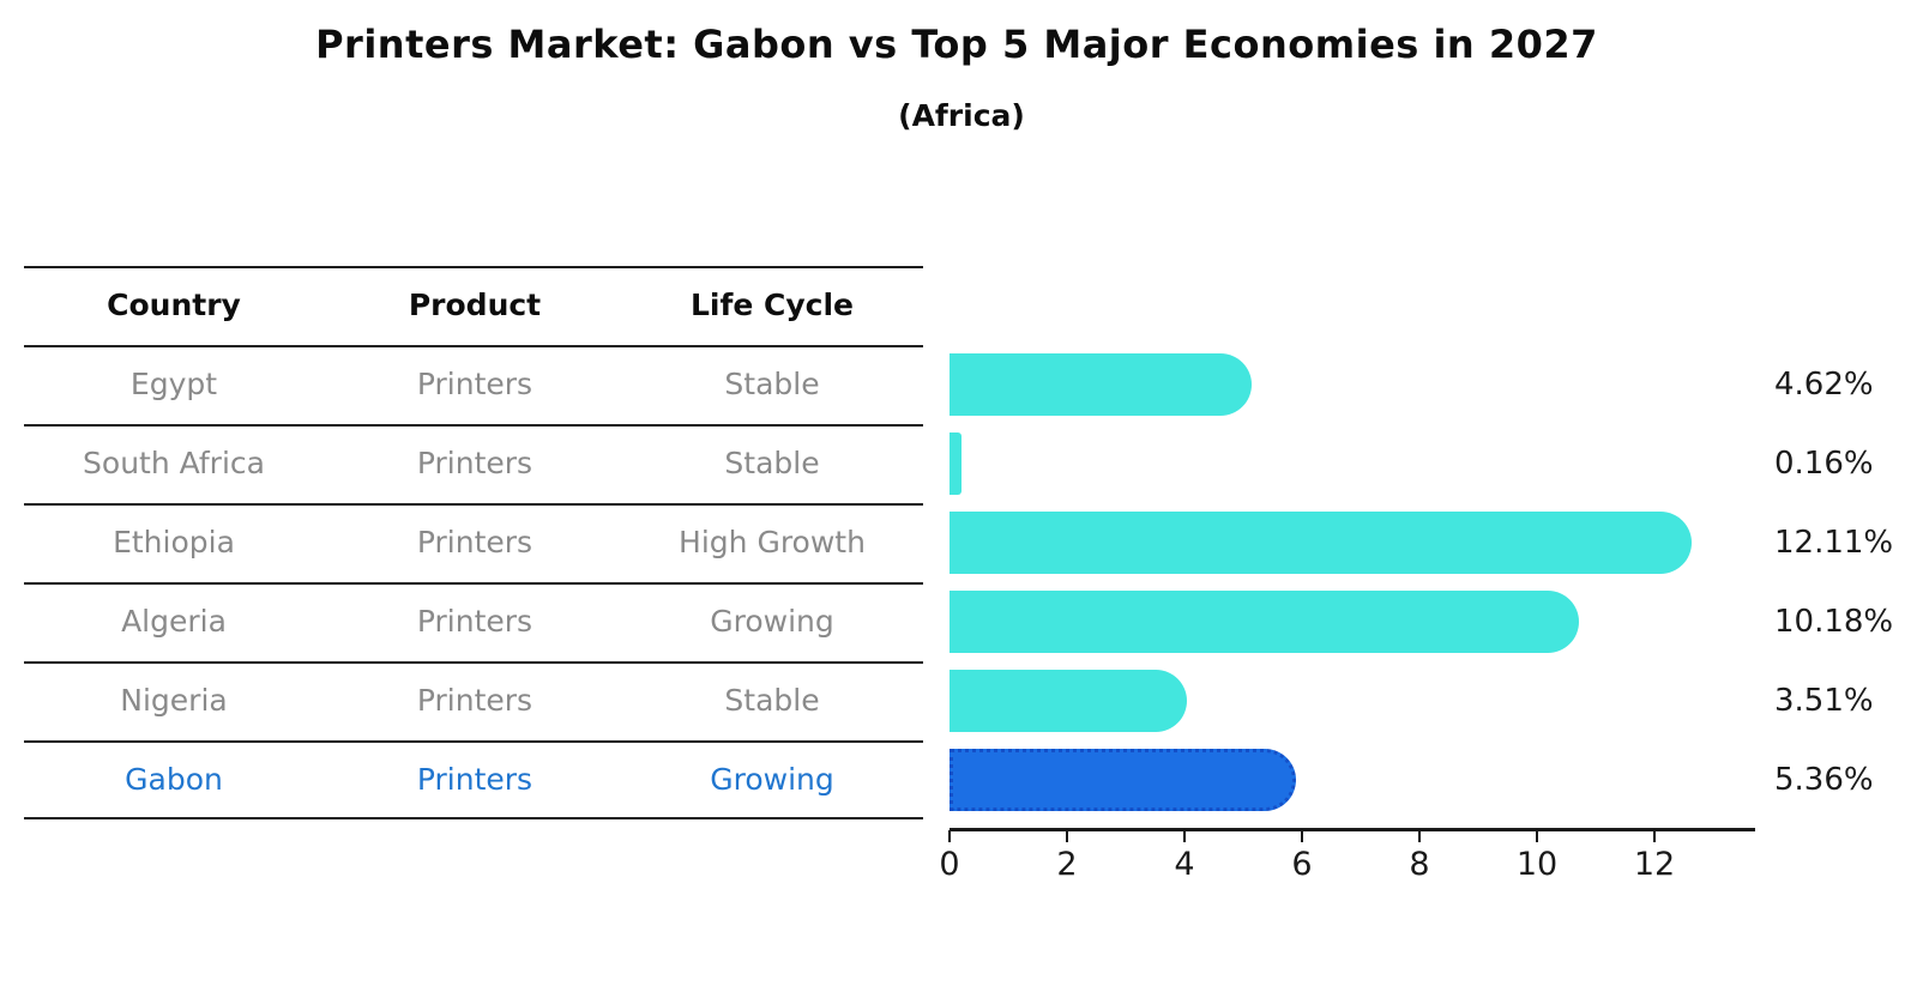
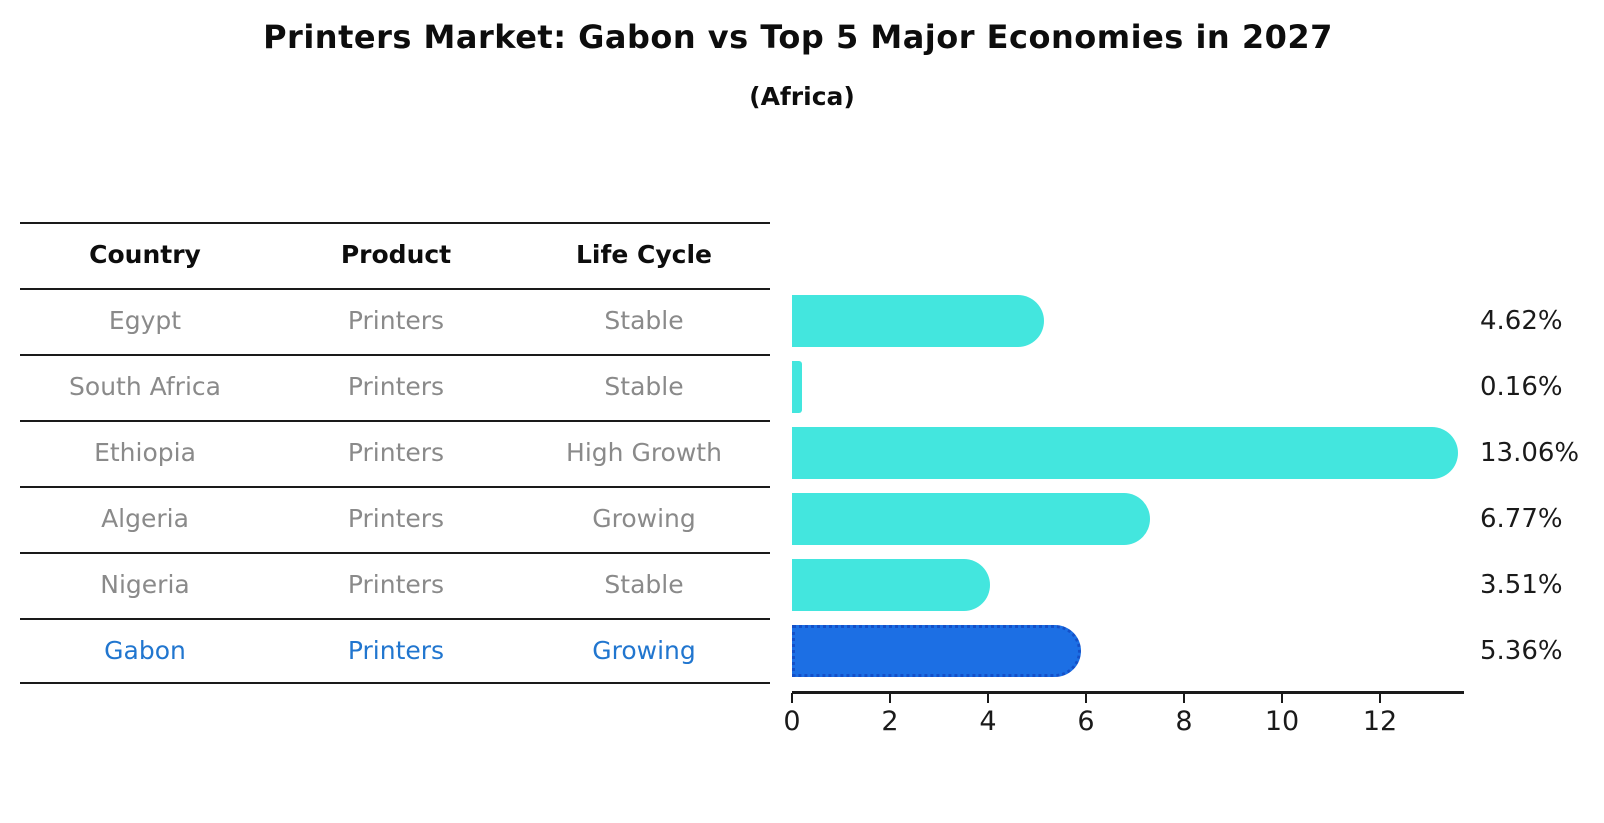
Ethiopia: 12.11% -> 13.06%
Algeria: 10.18% -> 6.77%
